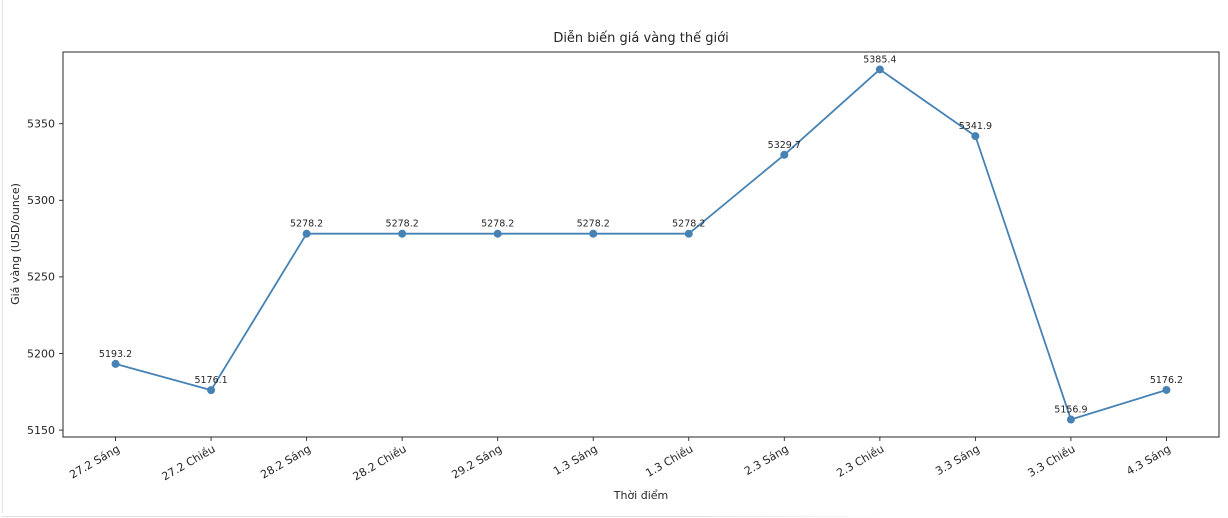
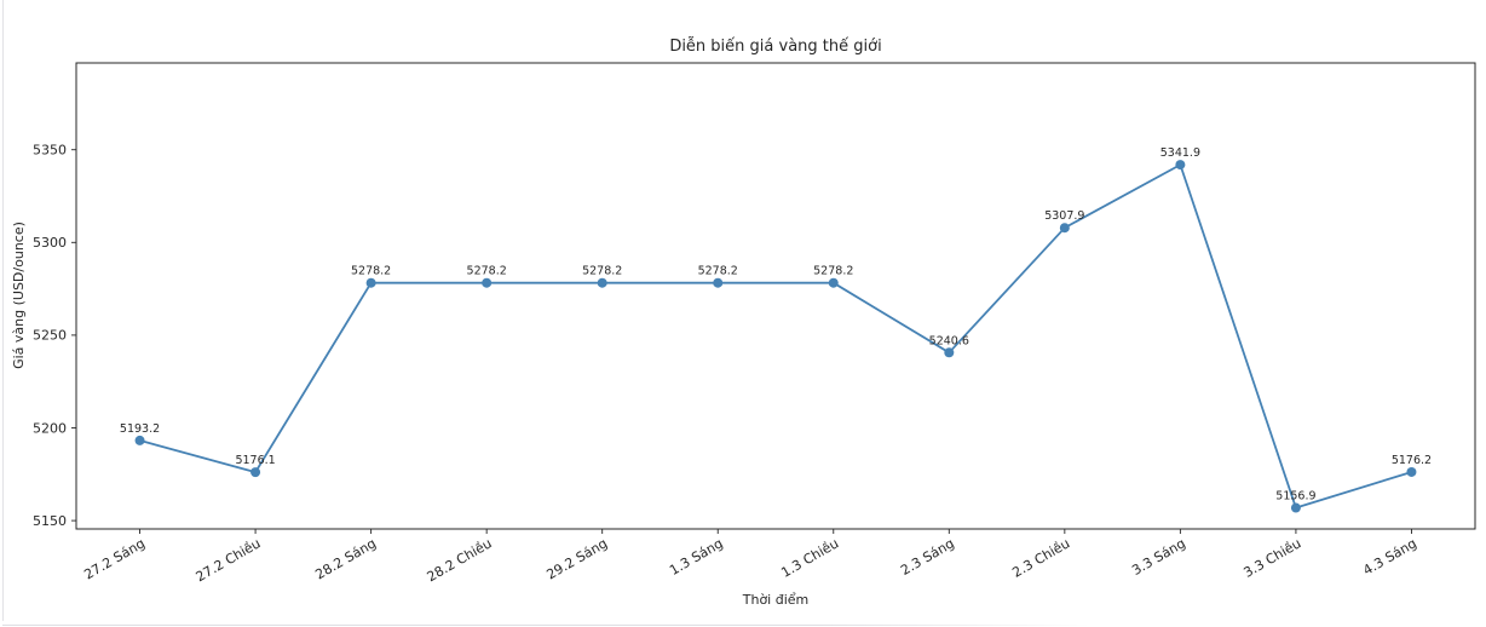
2.3 Sáng: 5329.7 -> 5240.6
2.3 Chiều: 5385.4 -> 5307.9
